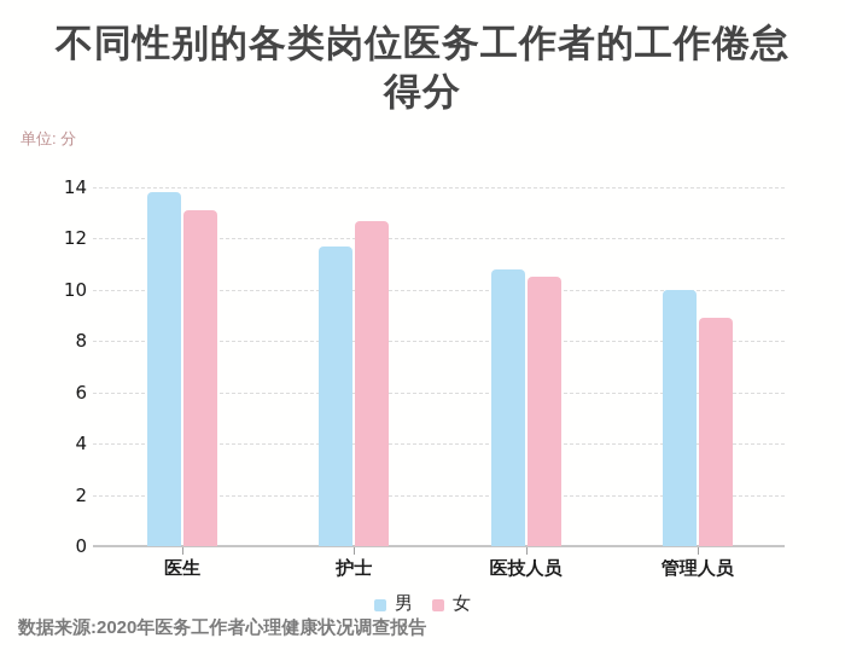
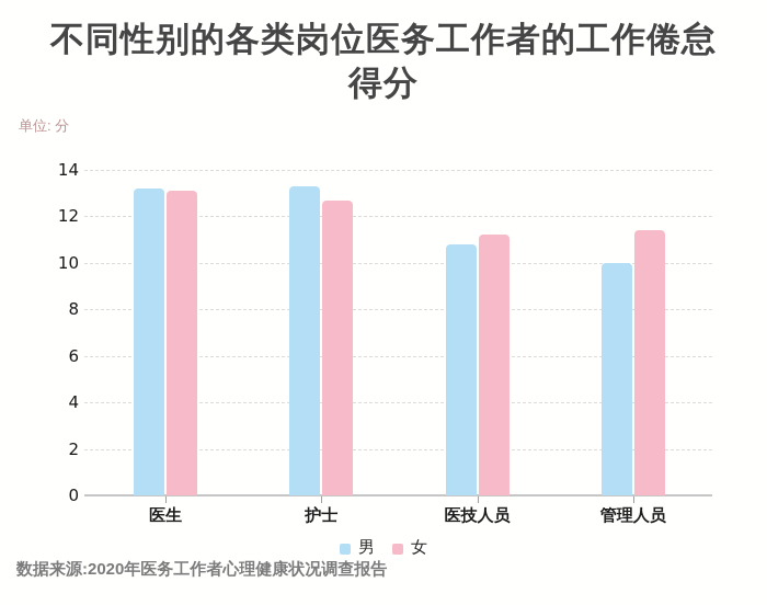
男/医生: 13.8 -> 13.2
男/护士: 11.7 -> 13.3
女/医技人员: 10.5 -> 11.2
女/管理人员: 8.9 -> 11.4
